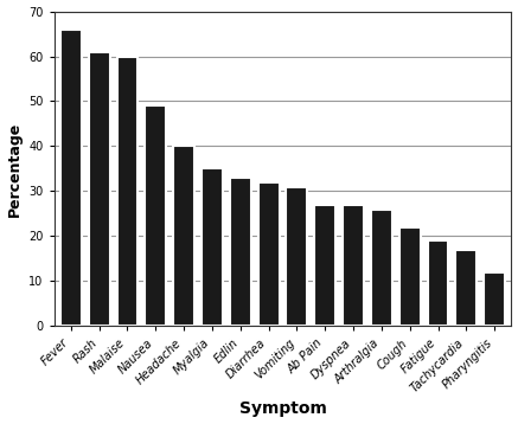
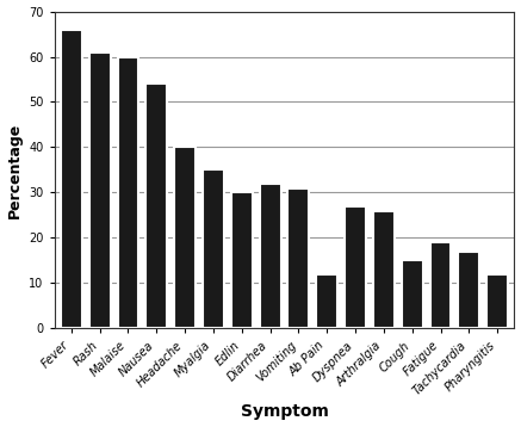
Nausea: 49 -> 54
Edlin: 33 -> 30
Ab Pain: 27 -> 12
Cough: 22 -> 15
